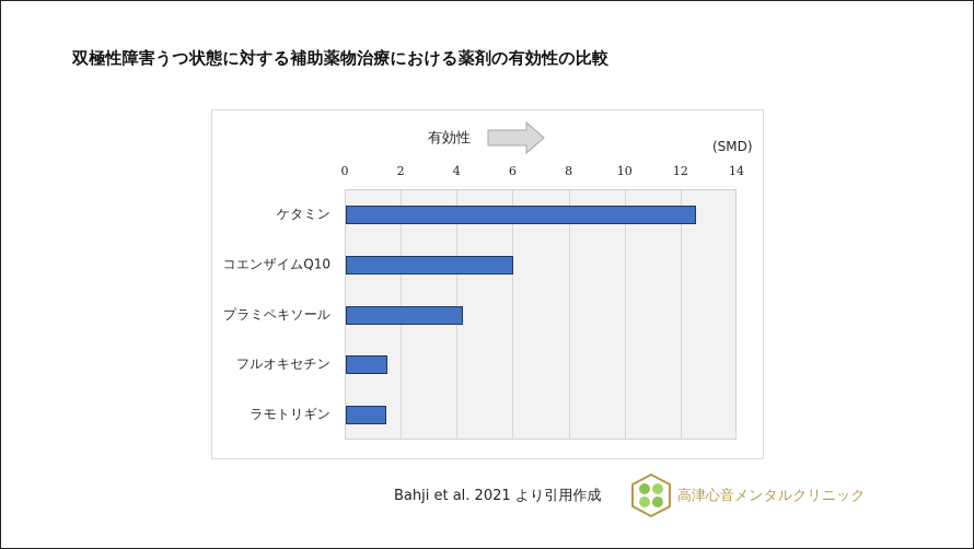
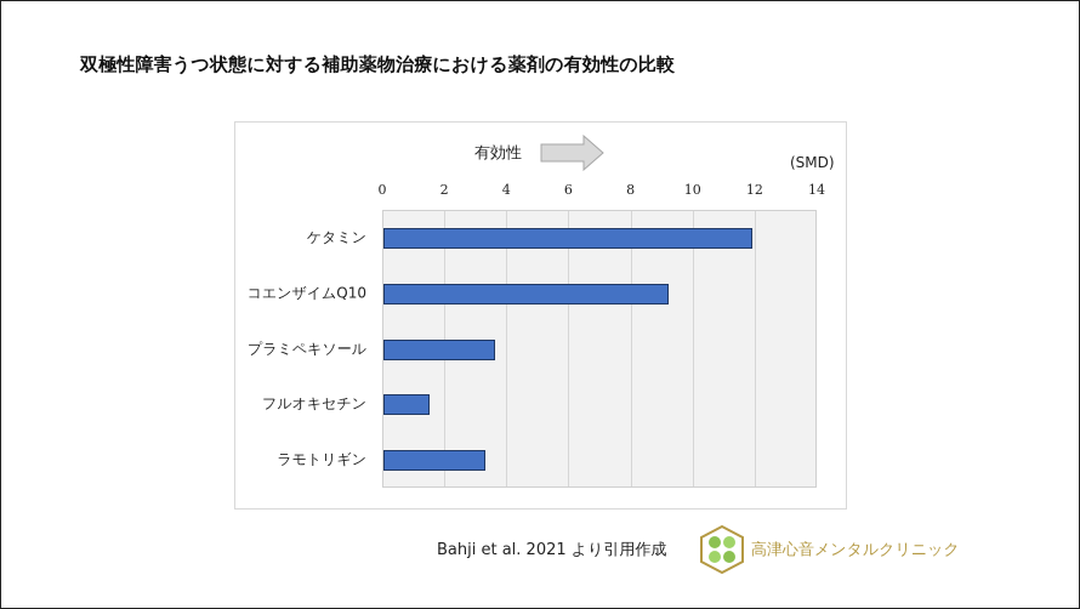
ケタミン: 12.5 -> 11.9
コエンザイムQ10: 6.0 -> 9.2
プラミペキソール: 4.2 -> 3.6
ラモトリギン: 1.4 -> 3.3
